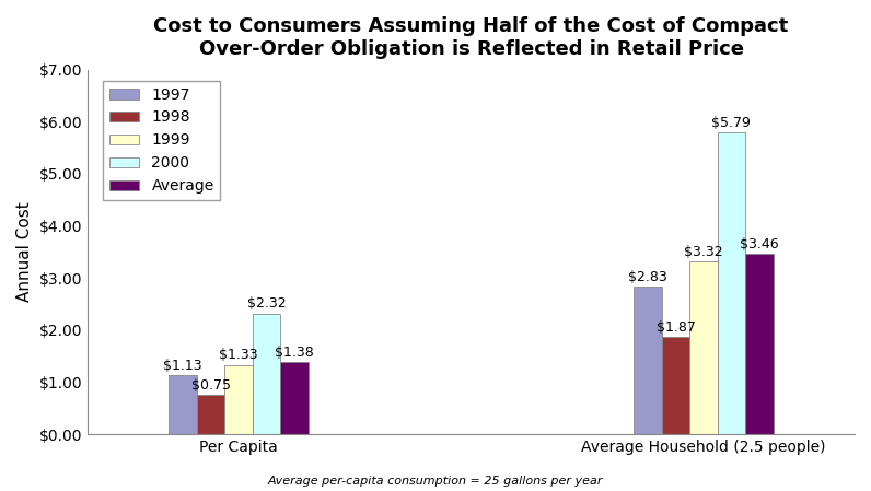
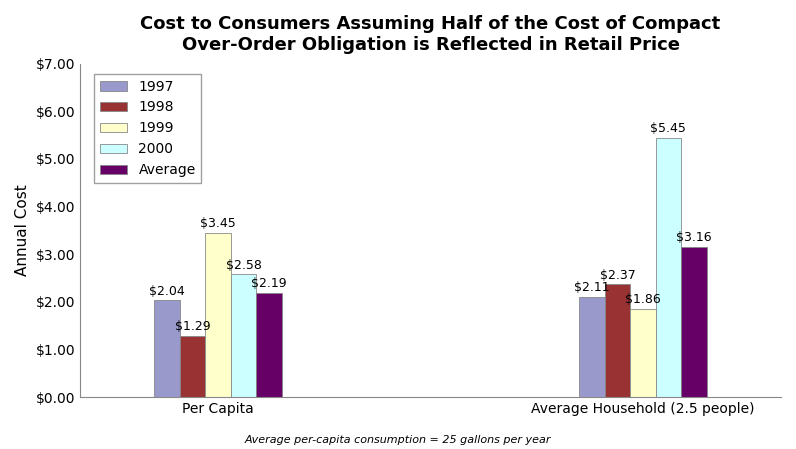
1997/Per Capita: $1.13 -> $2.04
1998/Per Capita: $0.75 -> $1.29
1999/Per Capita: $1.33 -> $3.45
2000/Per Capita: $2.32 -> $2.58
Average/Per Capita: $1.38 -> $2.19
1997/Average Household (2.5 people): $2.83 -> $2.11
1998/Average Household (2.5 people): $1.87 -> $2.37
1999/Average Household (2.5 people): $3.32 -> $1.86
2000/Average Household (2.5 people): $5.79 -> $5.45
Average/Average Household (2.5 people): $3.46 -> $3.16
